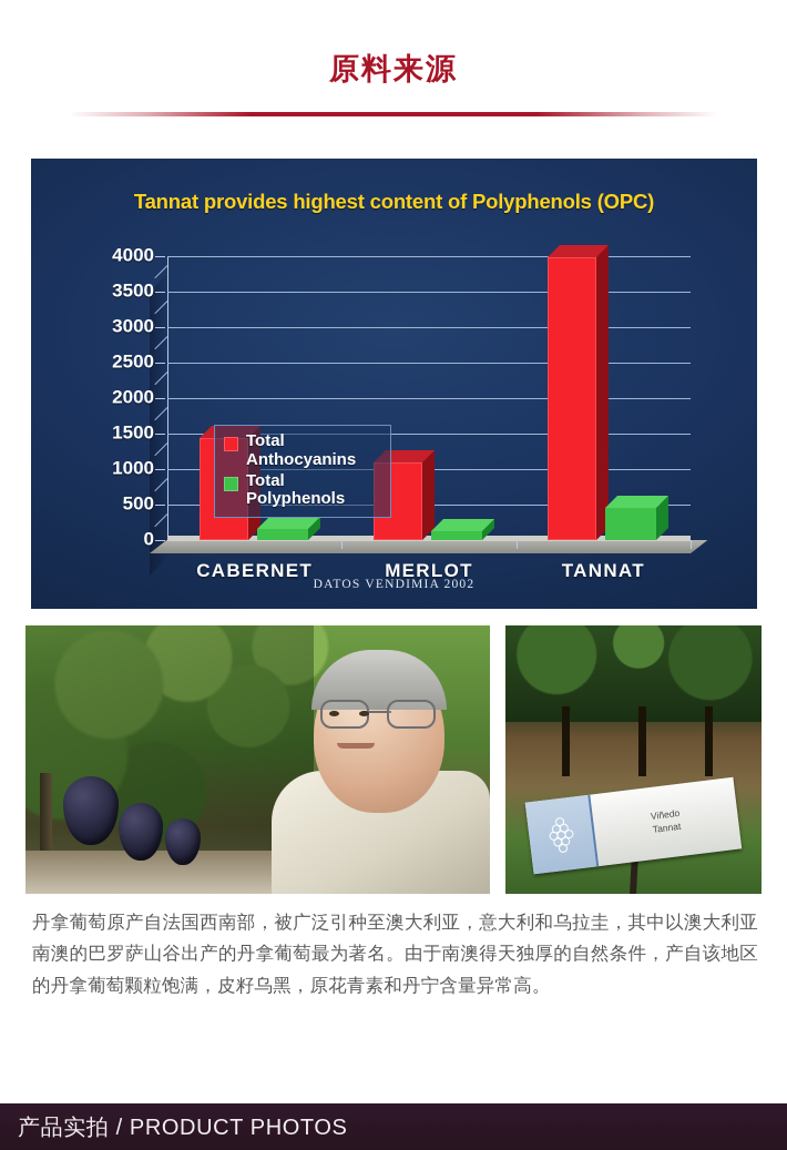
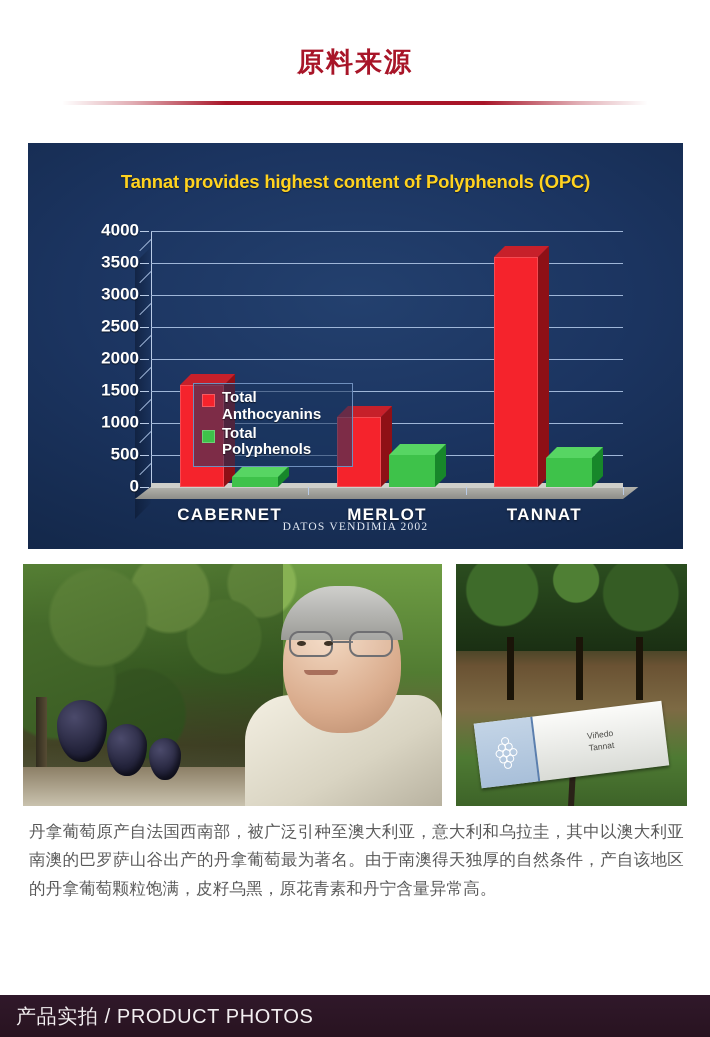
Total Anthocyanins/CABERNET: 1400 -> 1600
Total Polyphenols/MERLOT: 100 -> 500
Total Anthocyanins/TANNAT: 4000 -> 3600
